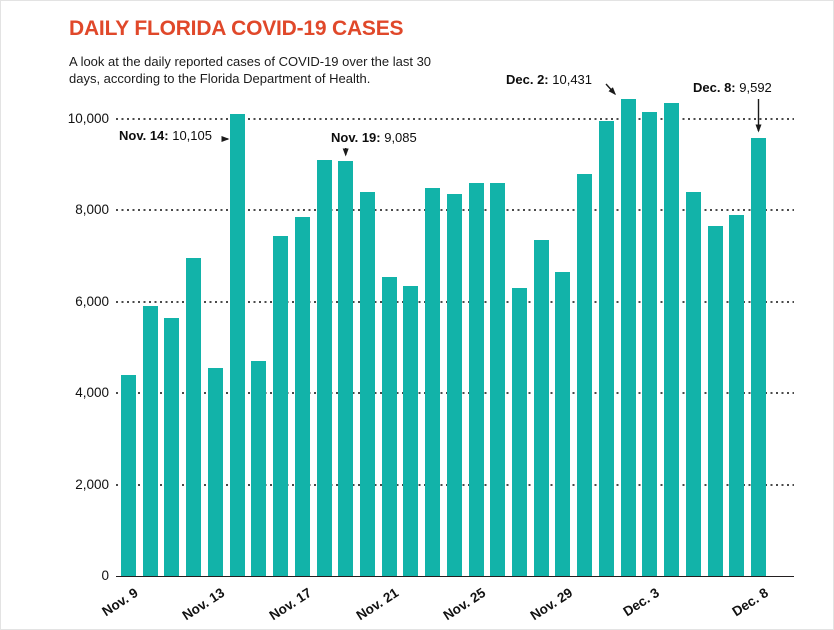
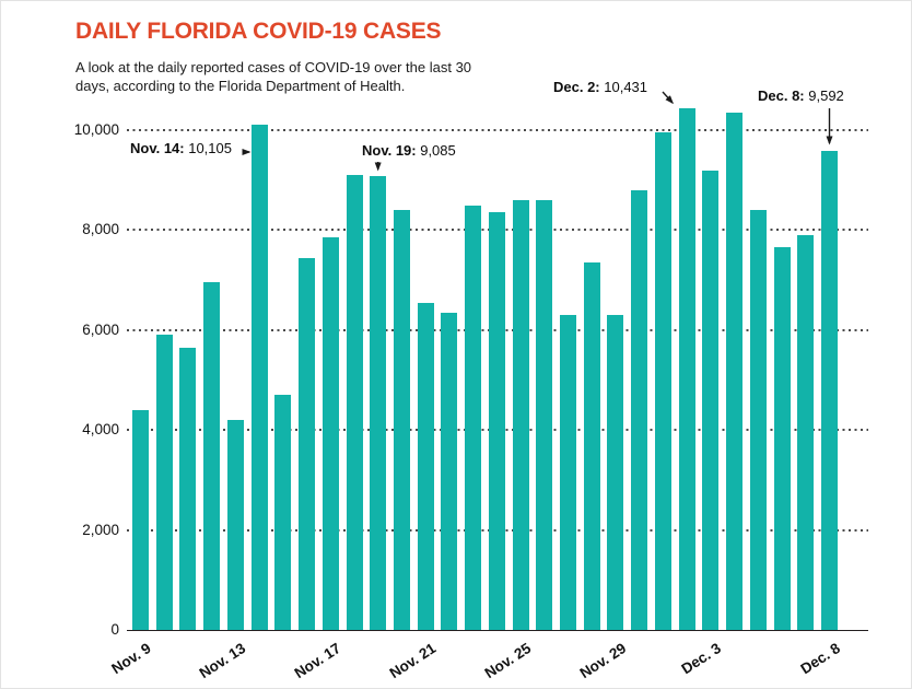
Nov. 13: 4600 -> 4200
Nov. 29: 6600 -> 6300
Dec. 3: 10200 -> 9200
